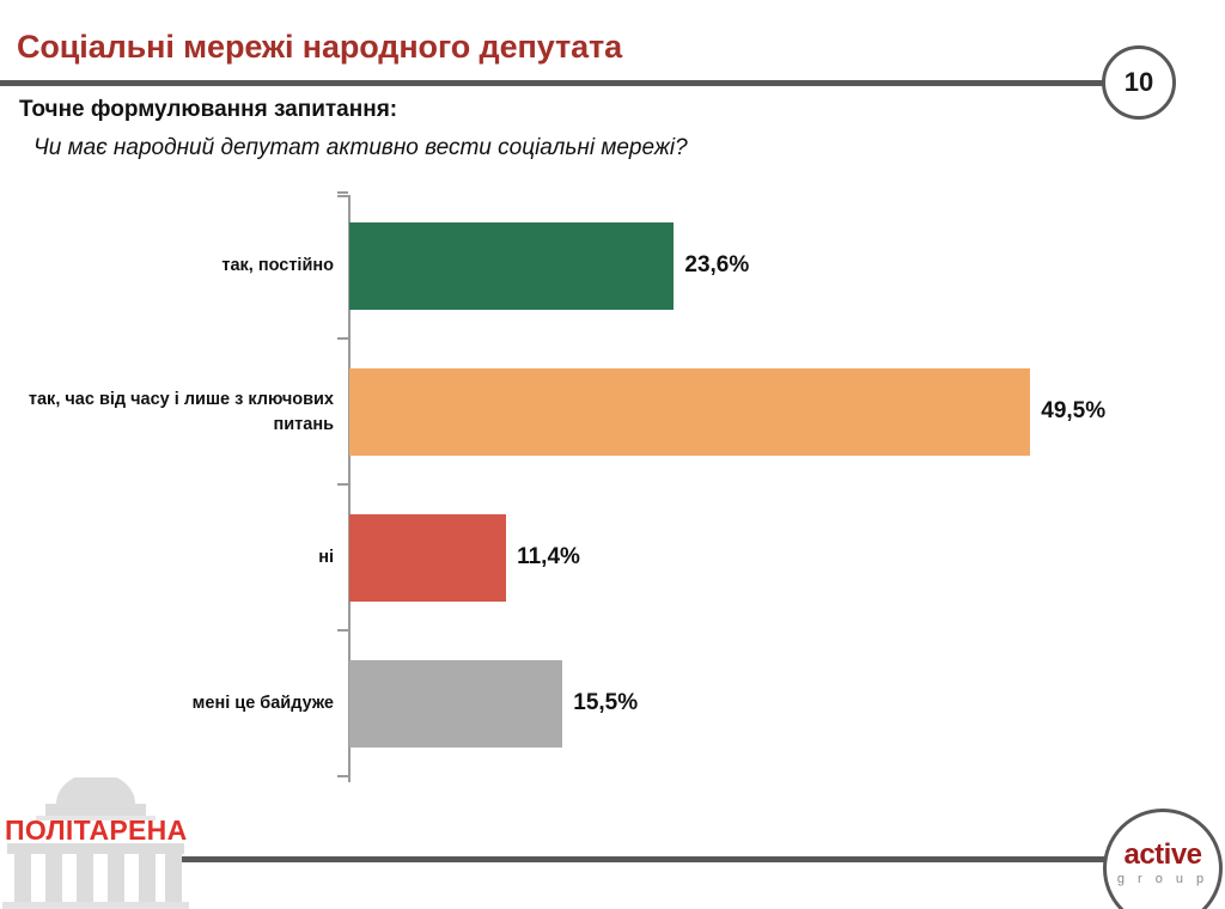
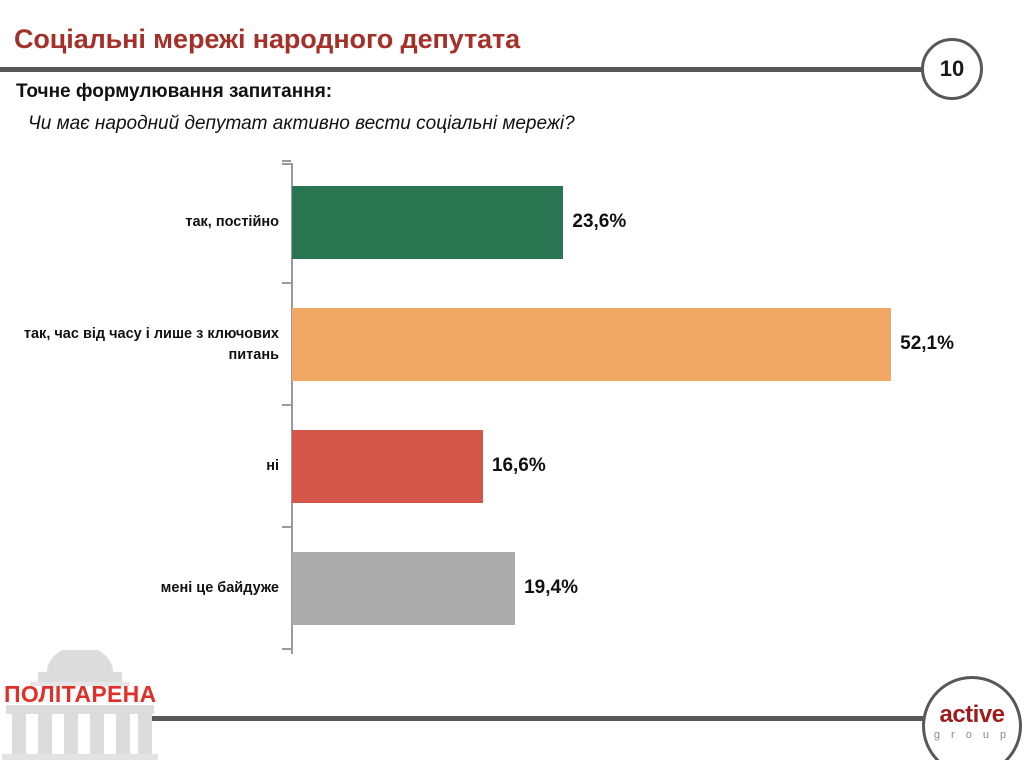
так, час від часу і лише з ключових питань: 49,5% -> 52,1%
ні: 11,4% -> 16,6%
мені це байдуже: 15,5% -> 19,4%
